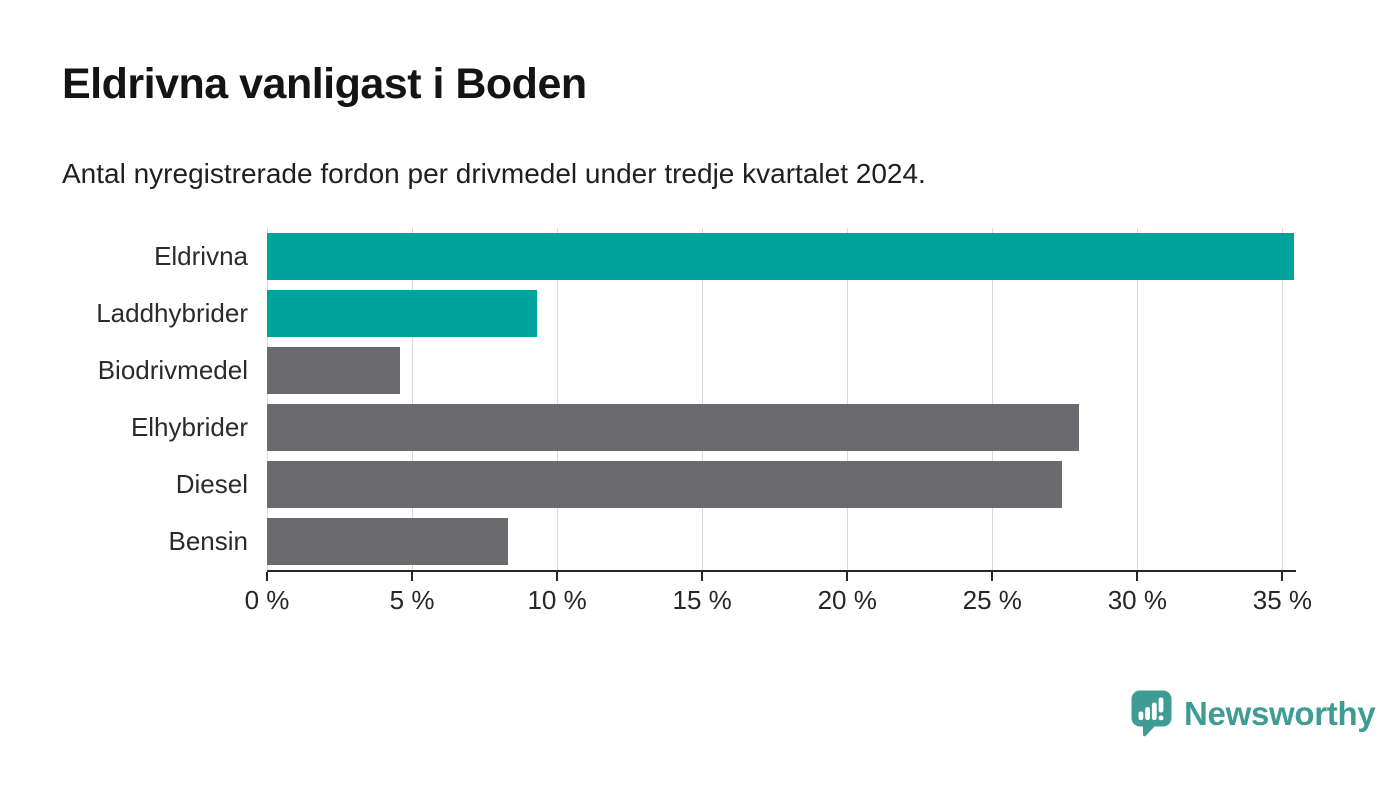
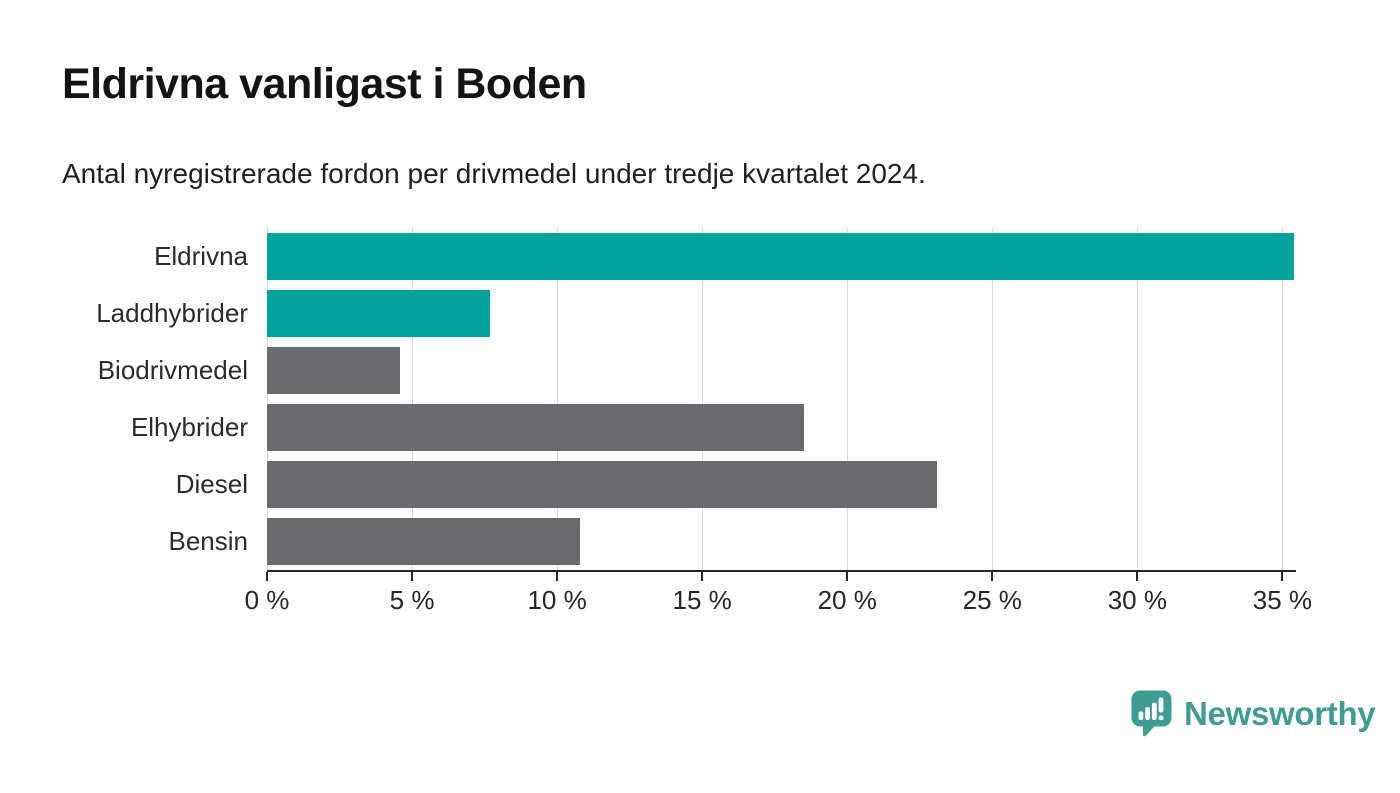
Laddhybrider: 9.3% -> 7.7%
Elhybrider: 28.0% -> 18.5%
Diesel: 27.4% -> 23.1%
Bensin: 8.3% -> 10.8%
